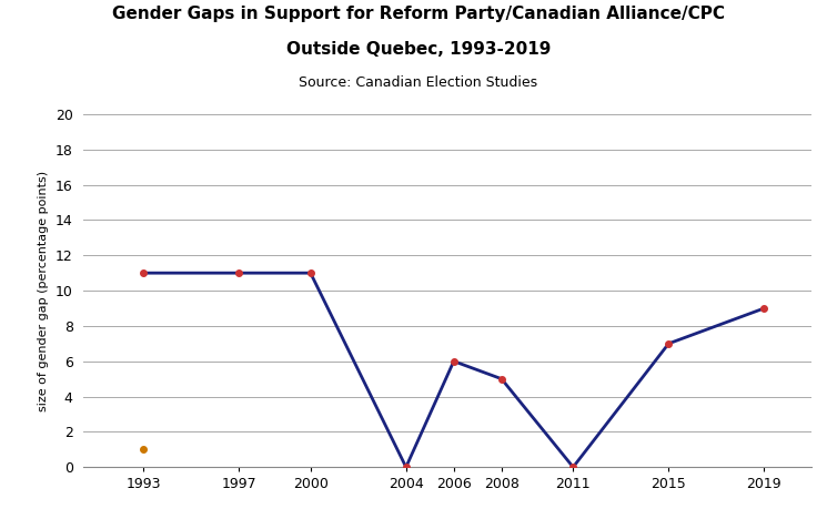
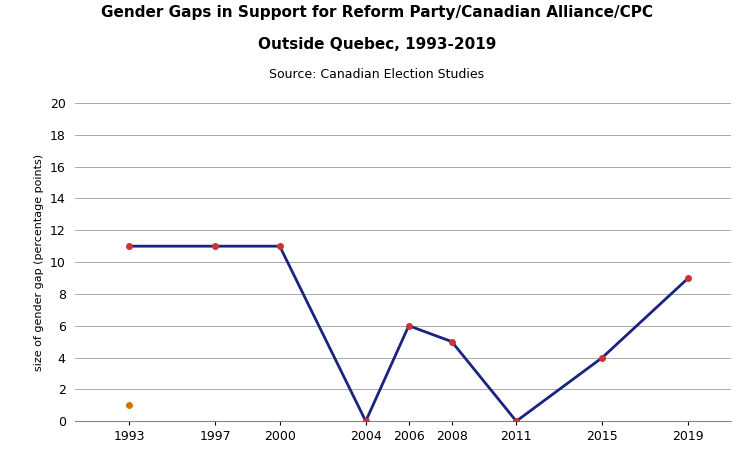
2015: 7 -> 4
